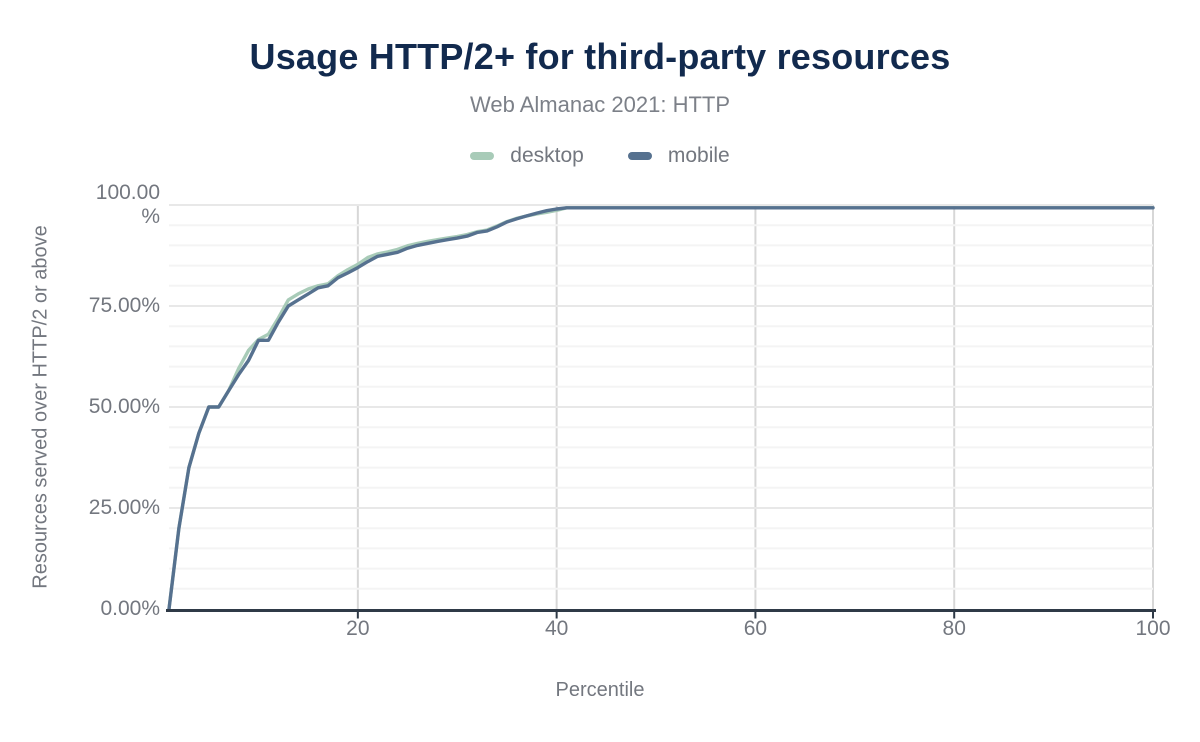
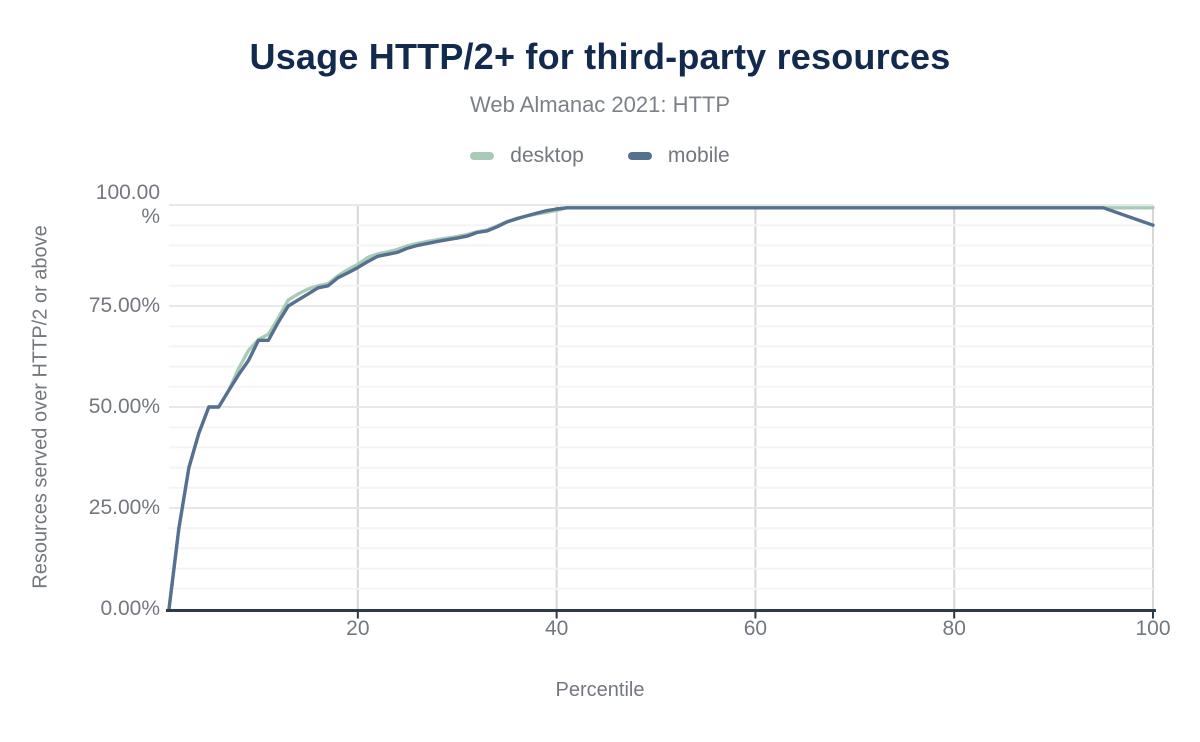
mobile/100: 99% -> 95%
